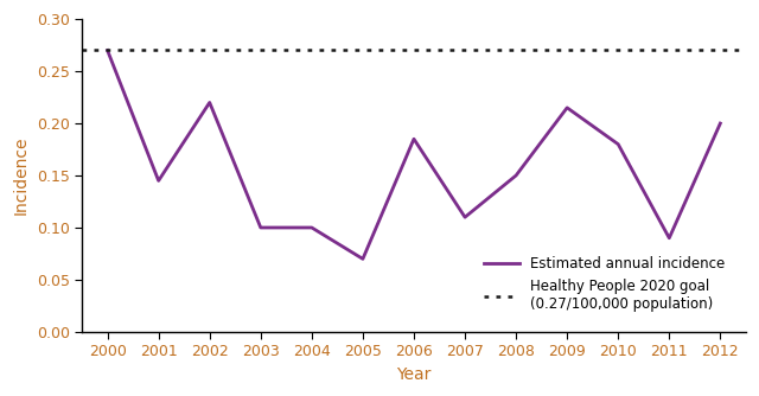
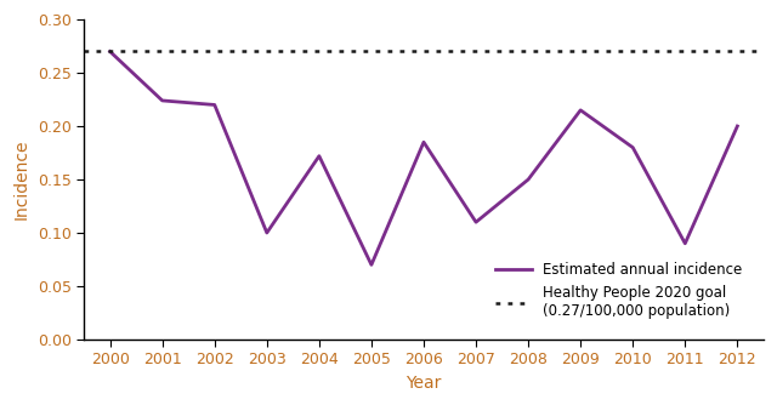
2001: 0.145 -> 0.224
2004: 0.100 -> 0.172
